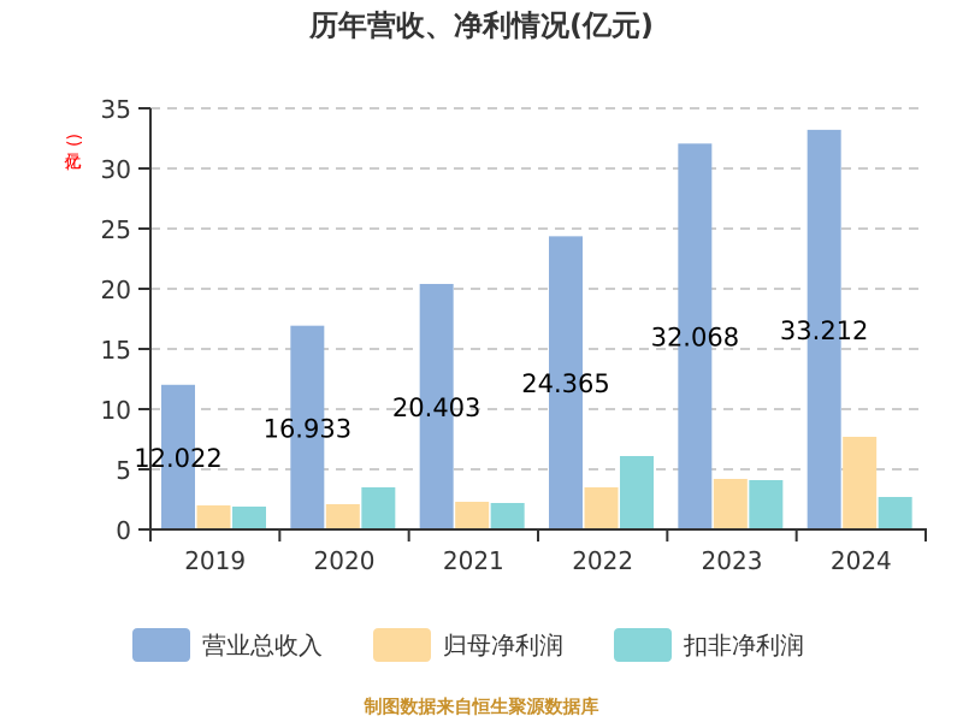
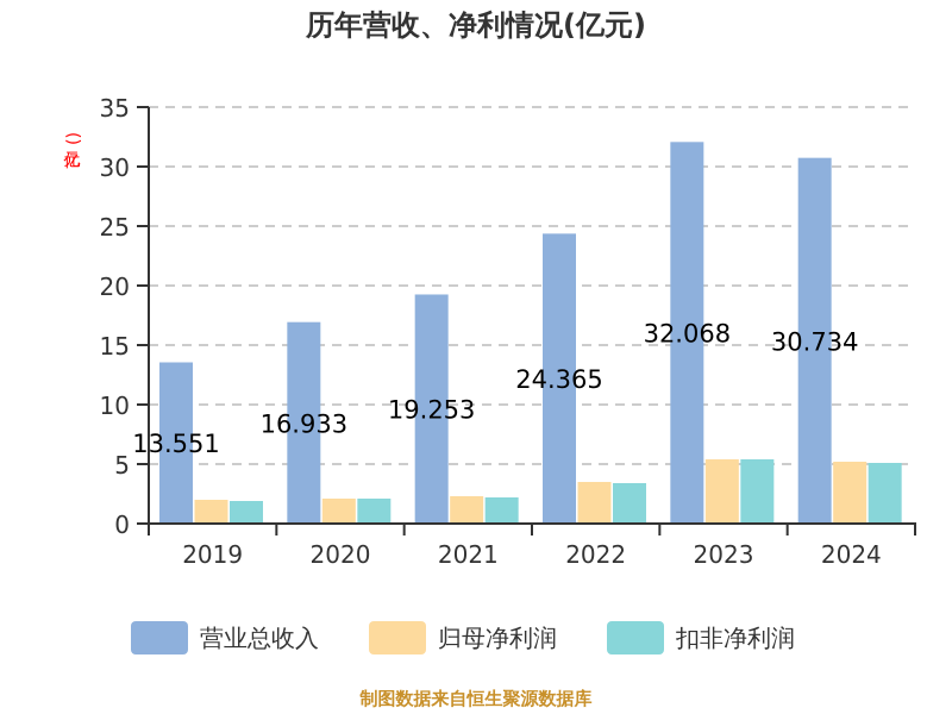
营业总收入/2019: 12.022 -> 13.551
扣非净利润/2020: 3.5 -> 2.1
营业总收入/2021: 20.403 -> 19.253
扣非净利润/2022: 6.1 -> 3.4
归母净利润/2023: 4.2 -> 5.4
扣非净利润/2023: 4.1 -> 5.4
营业总收入/2024: 33.212 -> 30.734
归母净利润/2024: 7.7 -> 5.2
扣非净利润/2024: 2.7 -> 5.1
